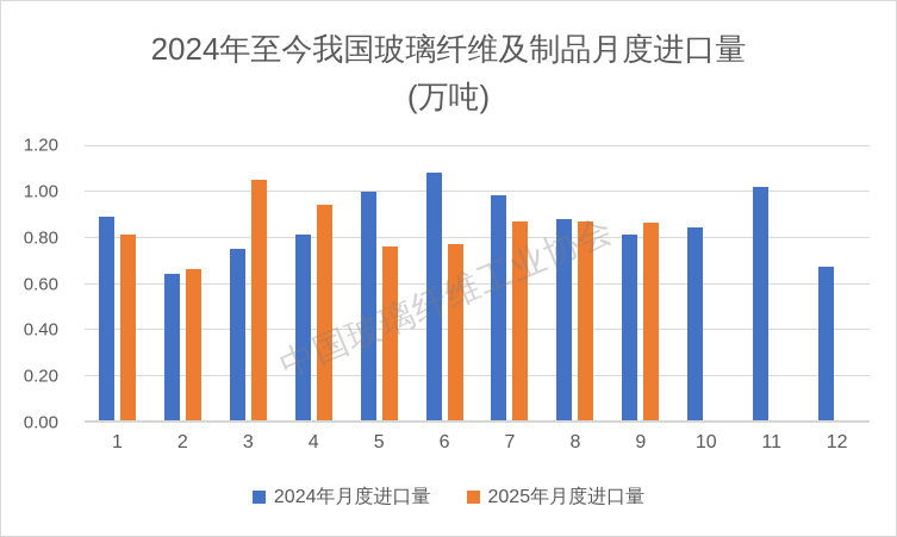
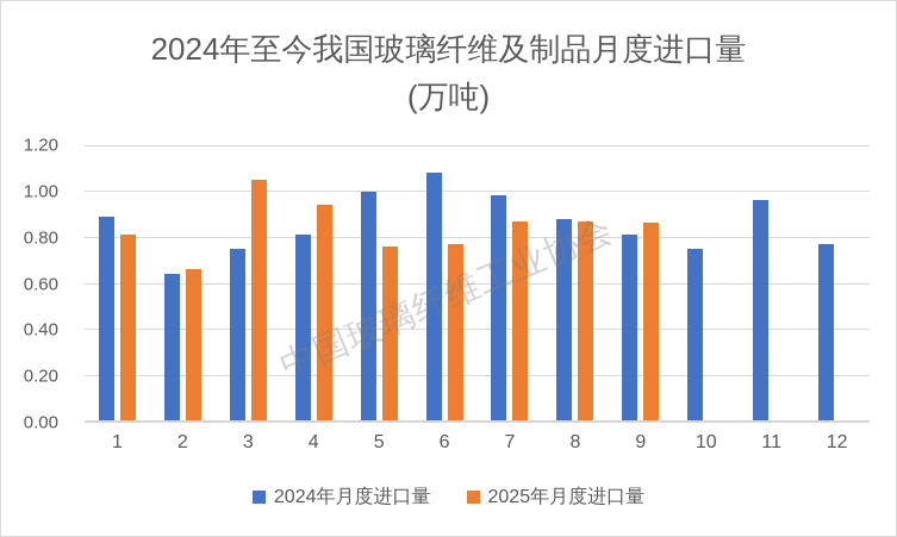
2024年月度进口量/10: 0.84 -> 0.75
2024年月度进口量/11: 1.02 -> 0.96
2024年月度进口量/12: 0.67 -> 0.77
